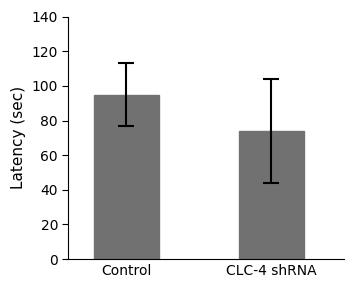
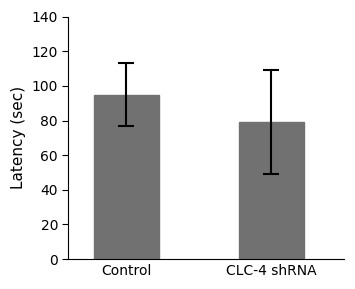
CLC-4 shRNA: 74 -> 79
